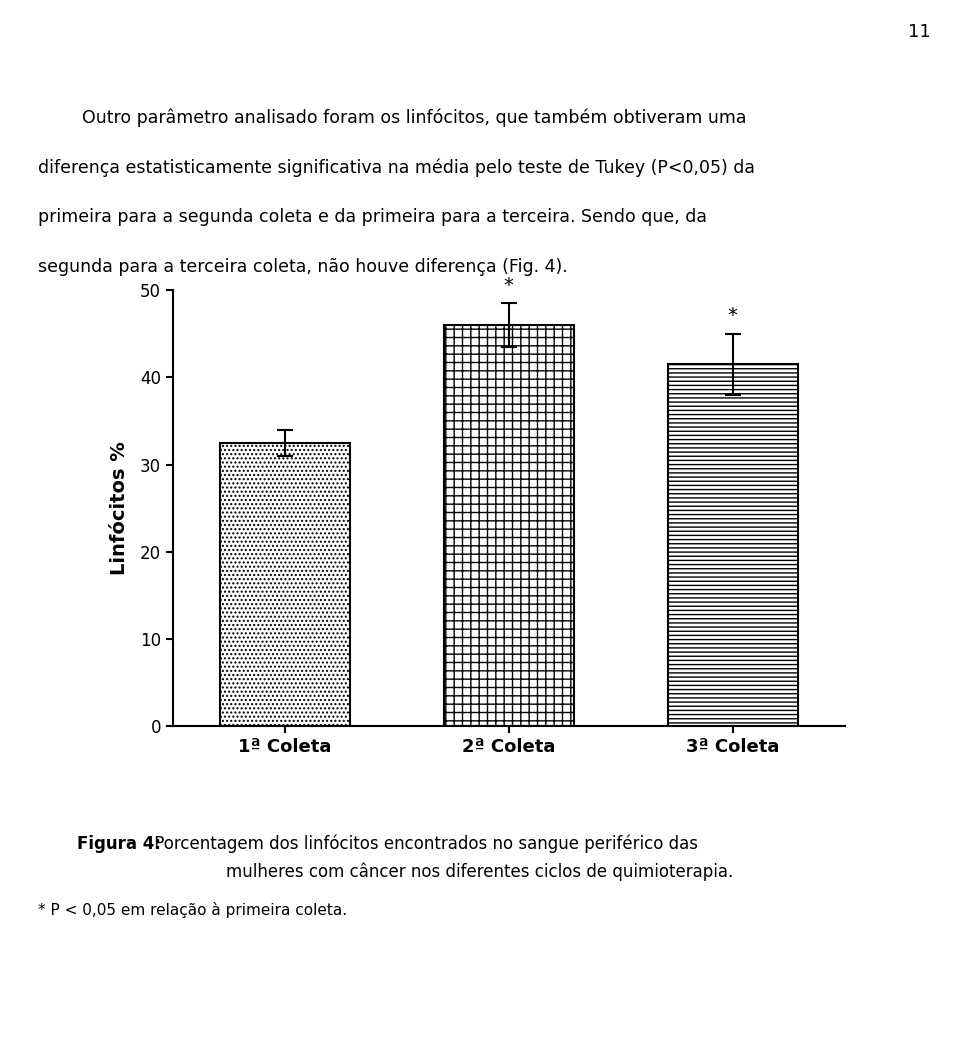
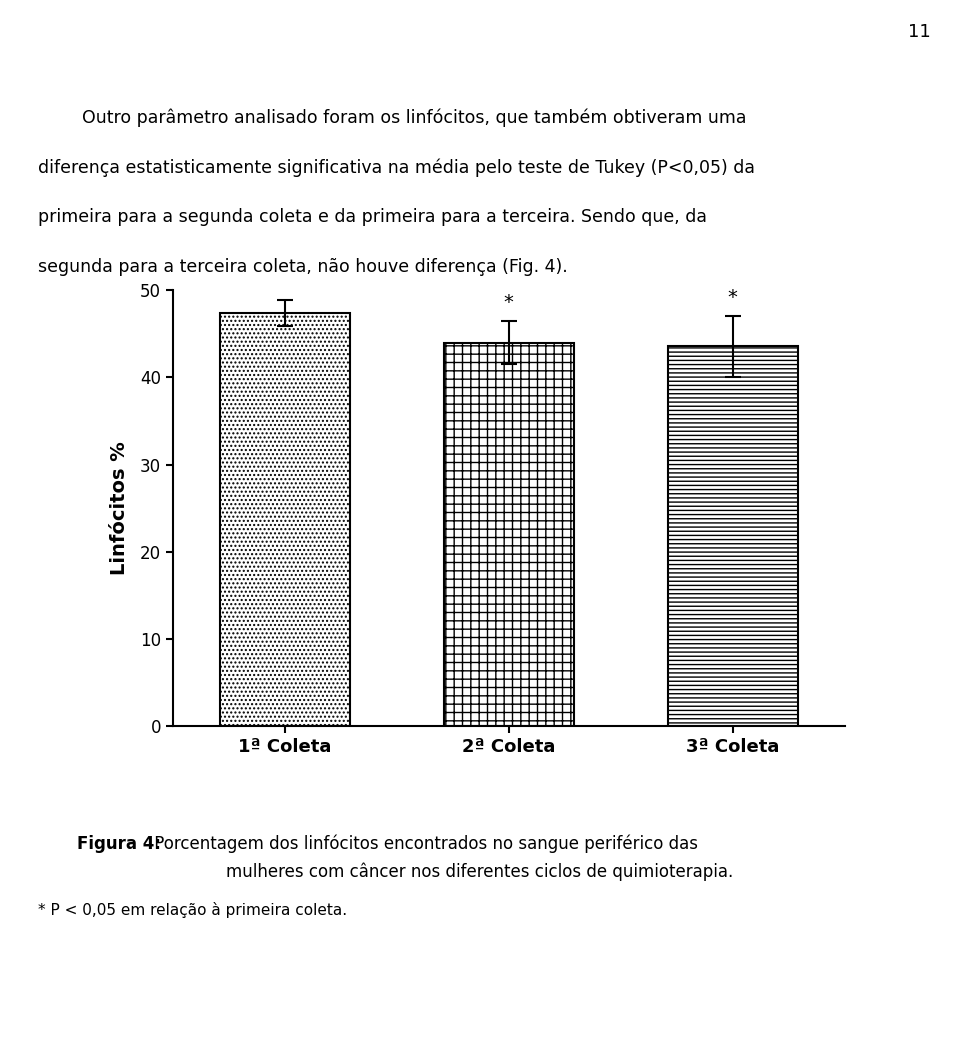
1ª Coleta: 32.5 -> 47.4
2ª Coleta: 46.0 -> 44.0
3ª Coleta: 41.5 -> 43.6
